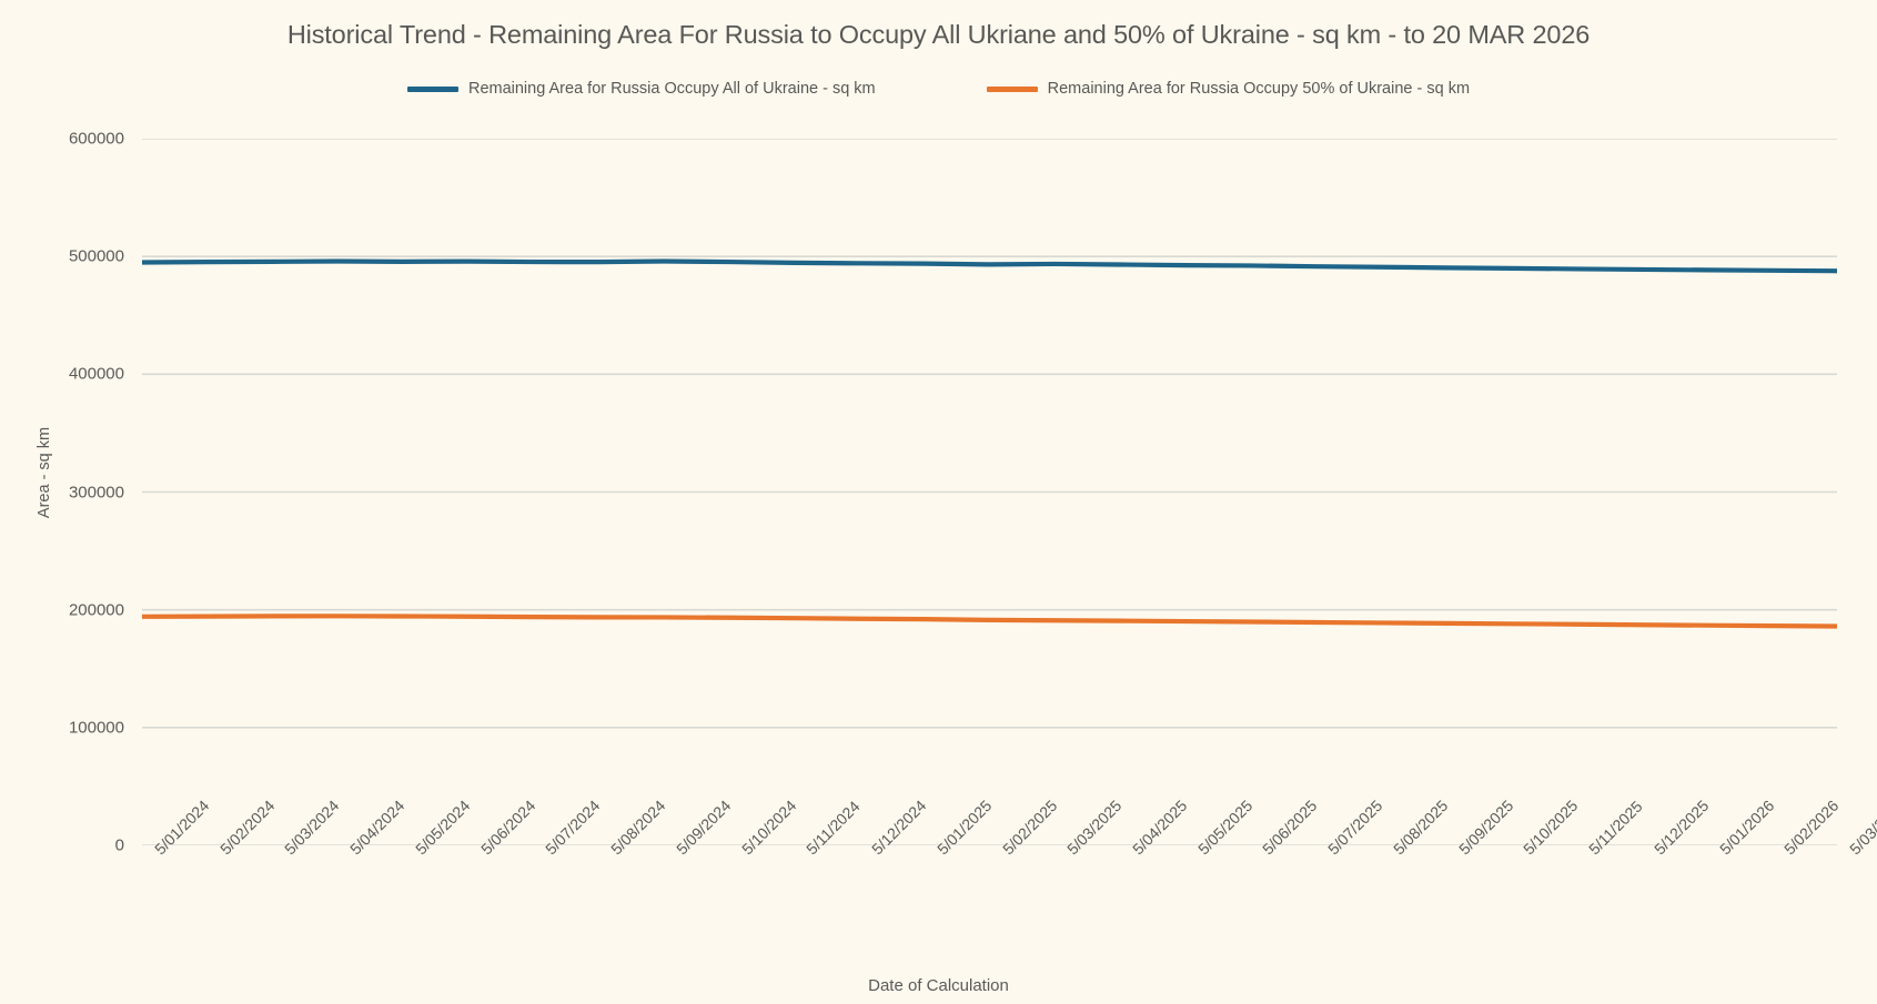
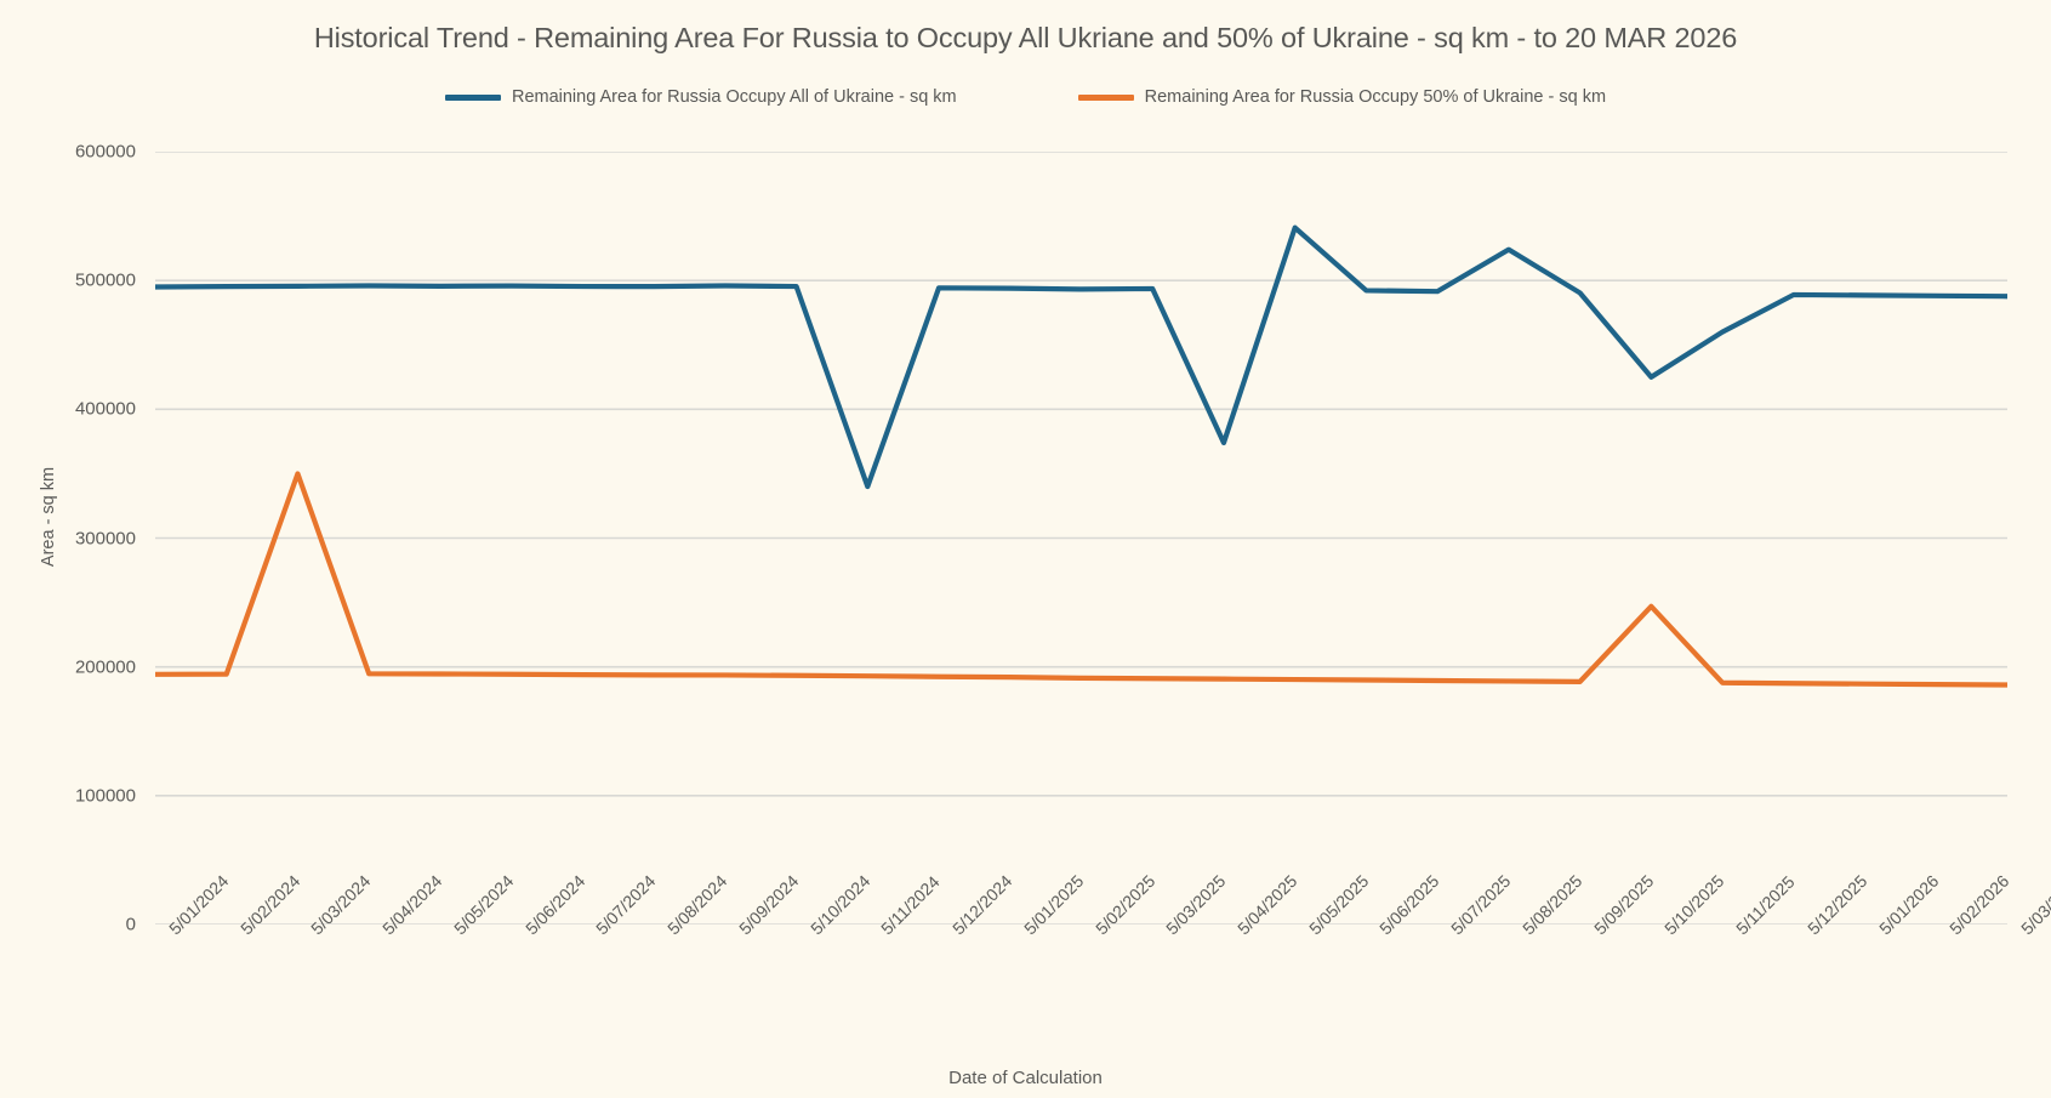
Remaining Area for Russia Occupy 50% of Ukraine - sq km/5/03/2024: 195000 -> 350000
Remaining Area for Russia Occupy All of Ukraine - sq km/5/11/2024: 495000 -> 340000
Remaining Area for Russia Occupy All of Ukraine - sq km/5/04/2025: 493000 -> 374000
Remaining Area for Russia Occupy All of Ukraine - sq km/5/05/2025: 492000 -> 541000
Remaining Area for Russia Occupy All of Ukraine - sq km/5/08/2025: 491000 -> 524000
Remaining Area for Russia Occupy All of Ukraine - sq km/5/10/2025: 490000 -> 425000
Remaining Area for Russia Occupy 50% of Ukraine - sq km/5/10/2025: 188000 -> 247000
Remaining Area for Russia Occupy All of Ukraine - sq km/5/11/2025: 489000 -> 460000
